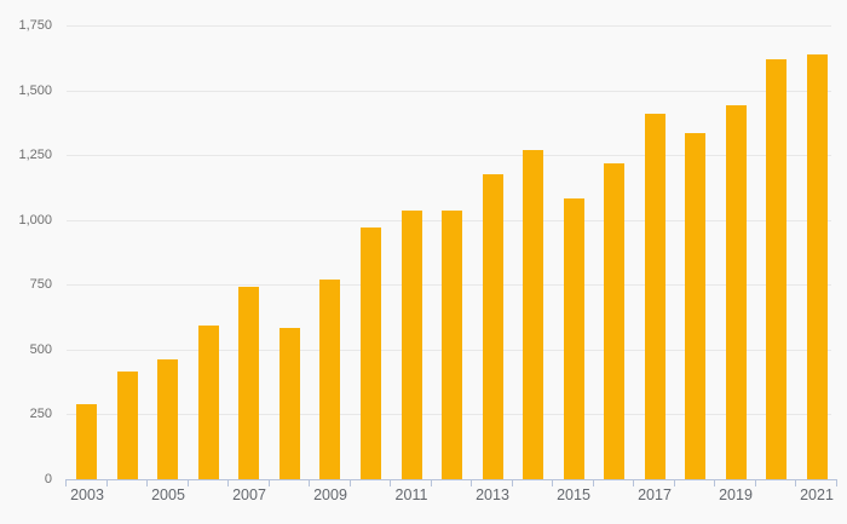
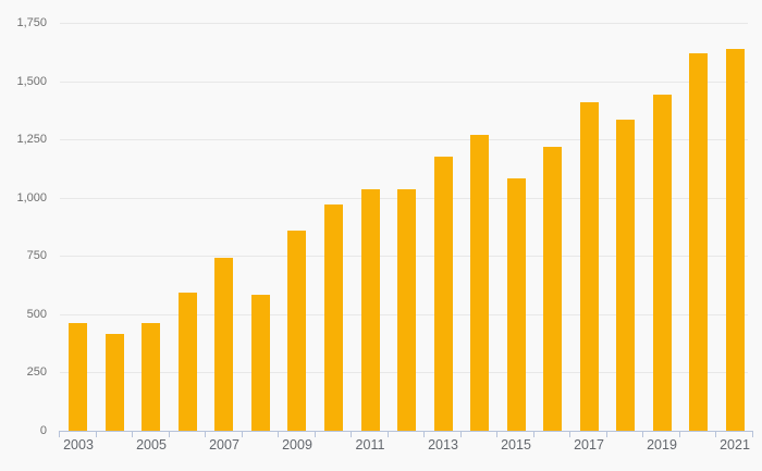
2003: 290 -> 460
2009: 770 -> 860
